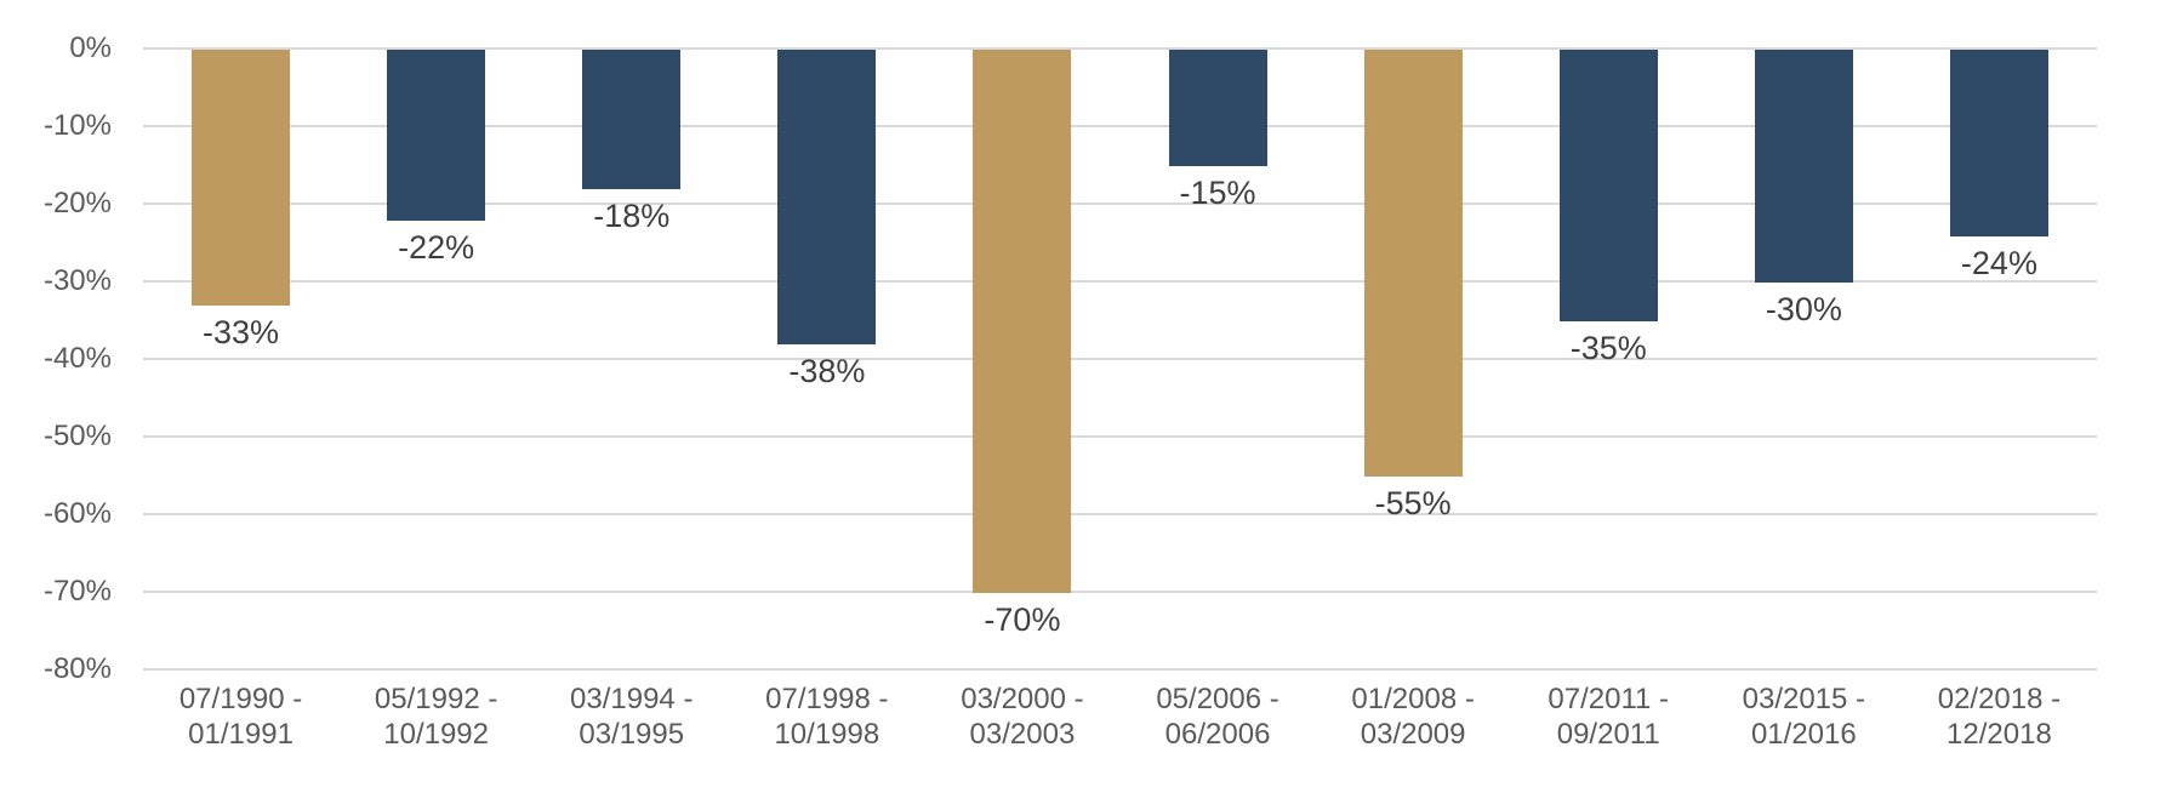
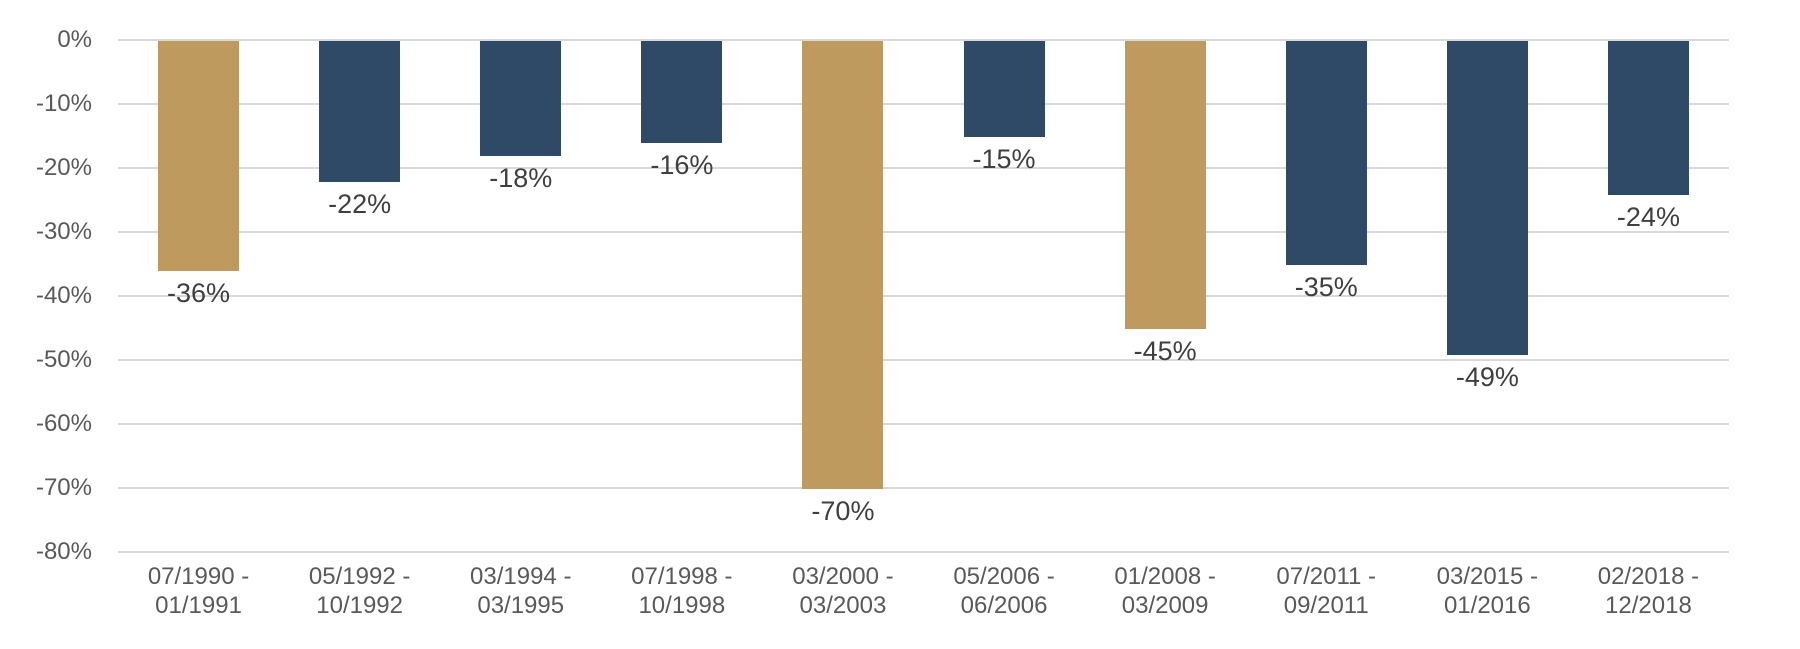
07/1990 - 01/1991: -33% -> -36%
07/1998 - 10/1998: -38% -> -16%
01/2008 - 03/2009: -55% -> -45%
03/2015 - 01/2016: -30% -> -49%
